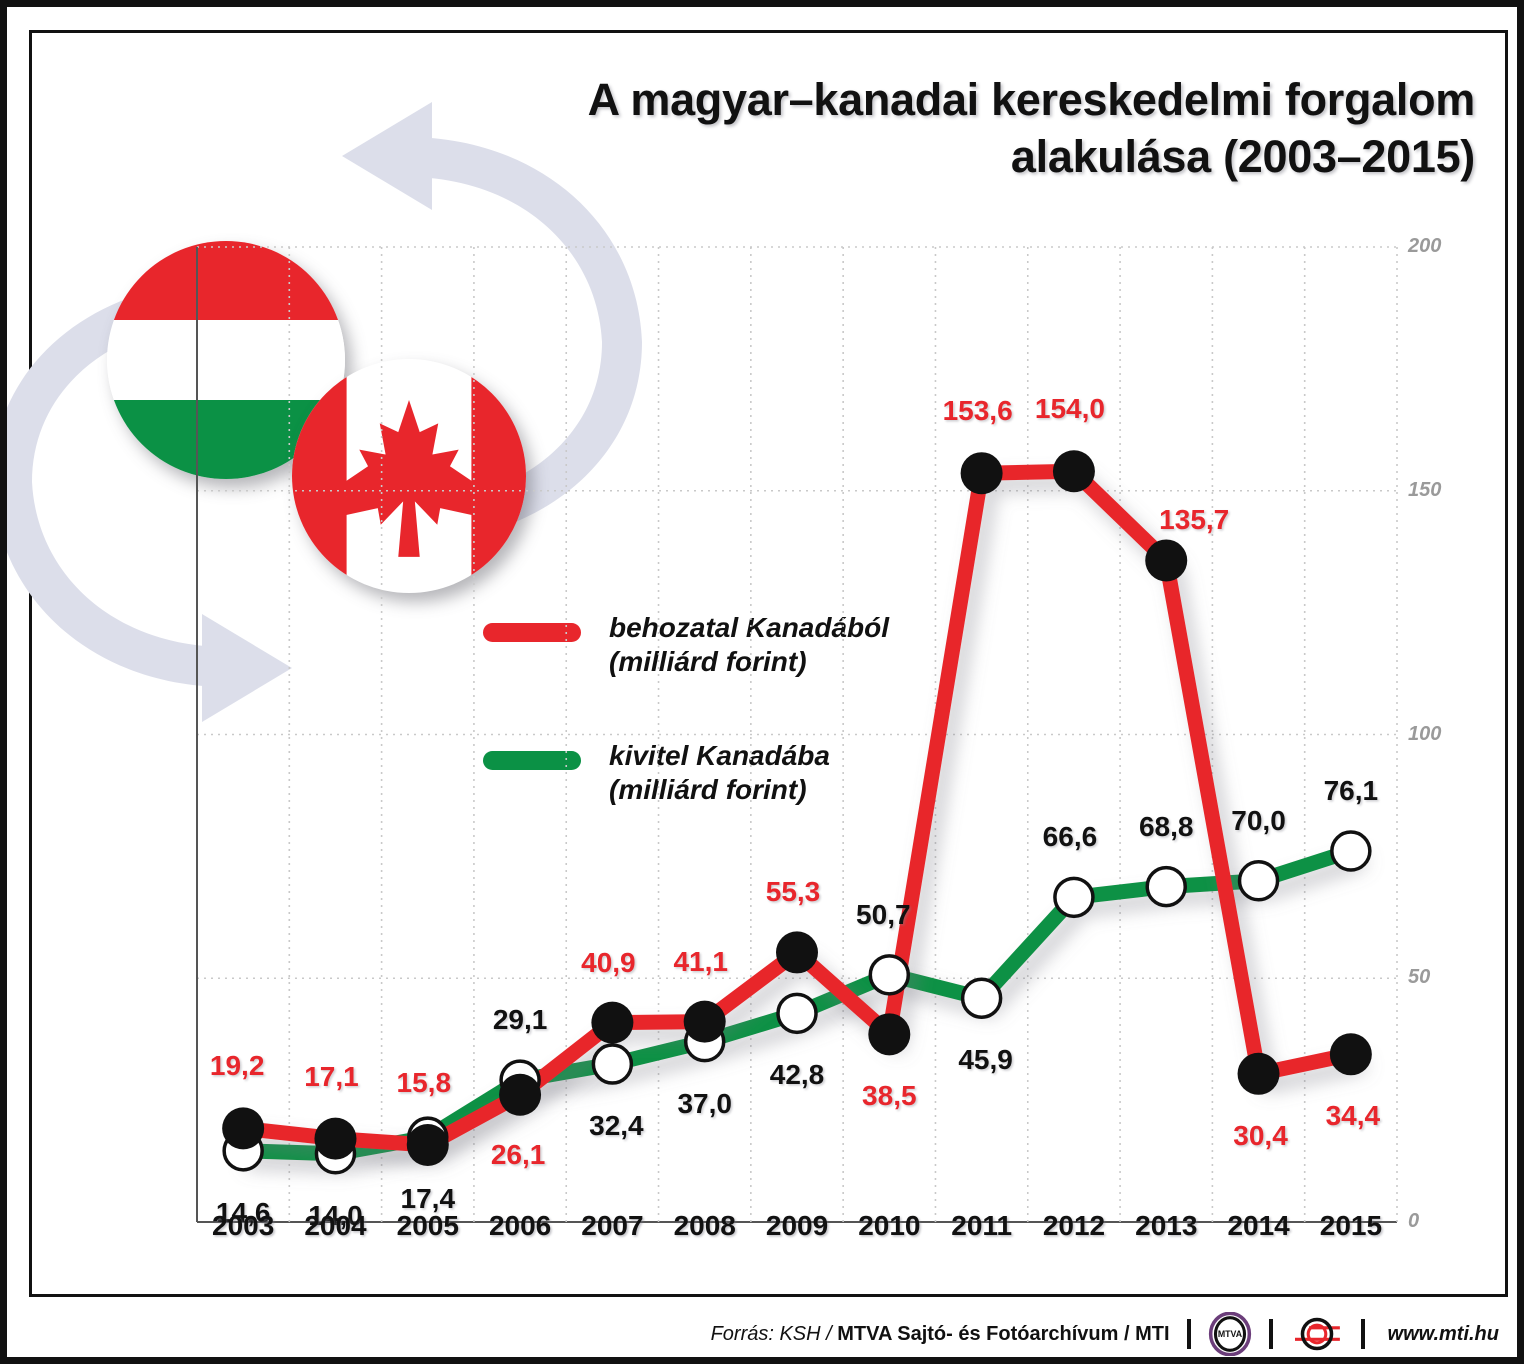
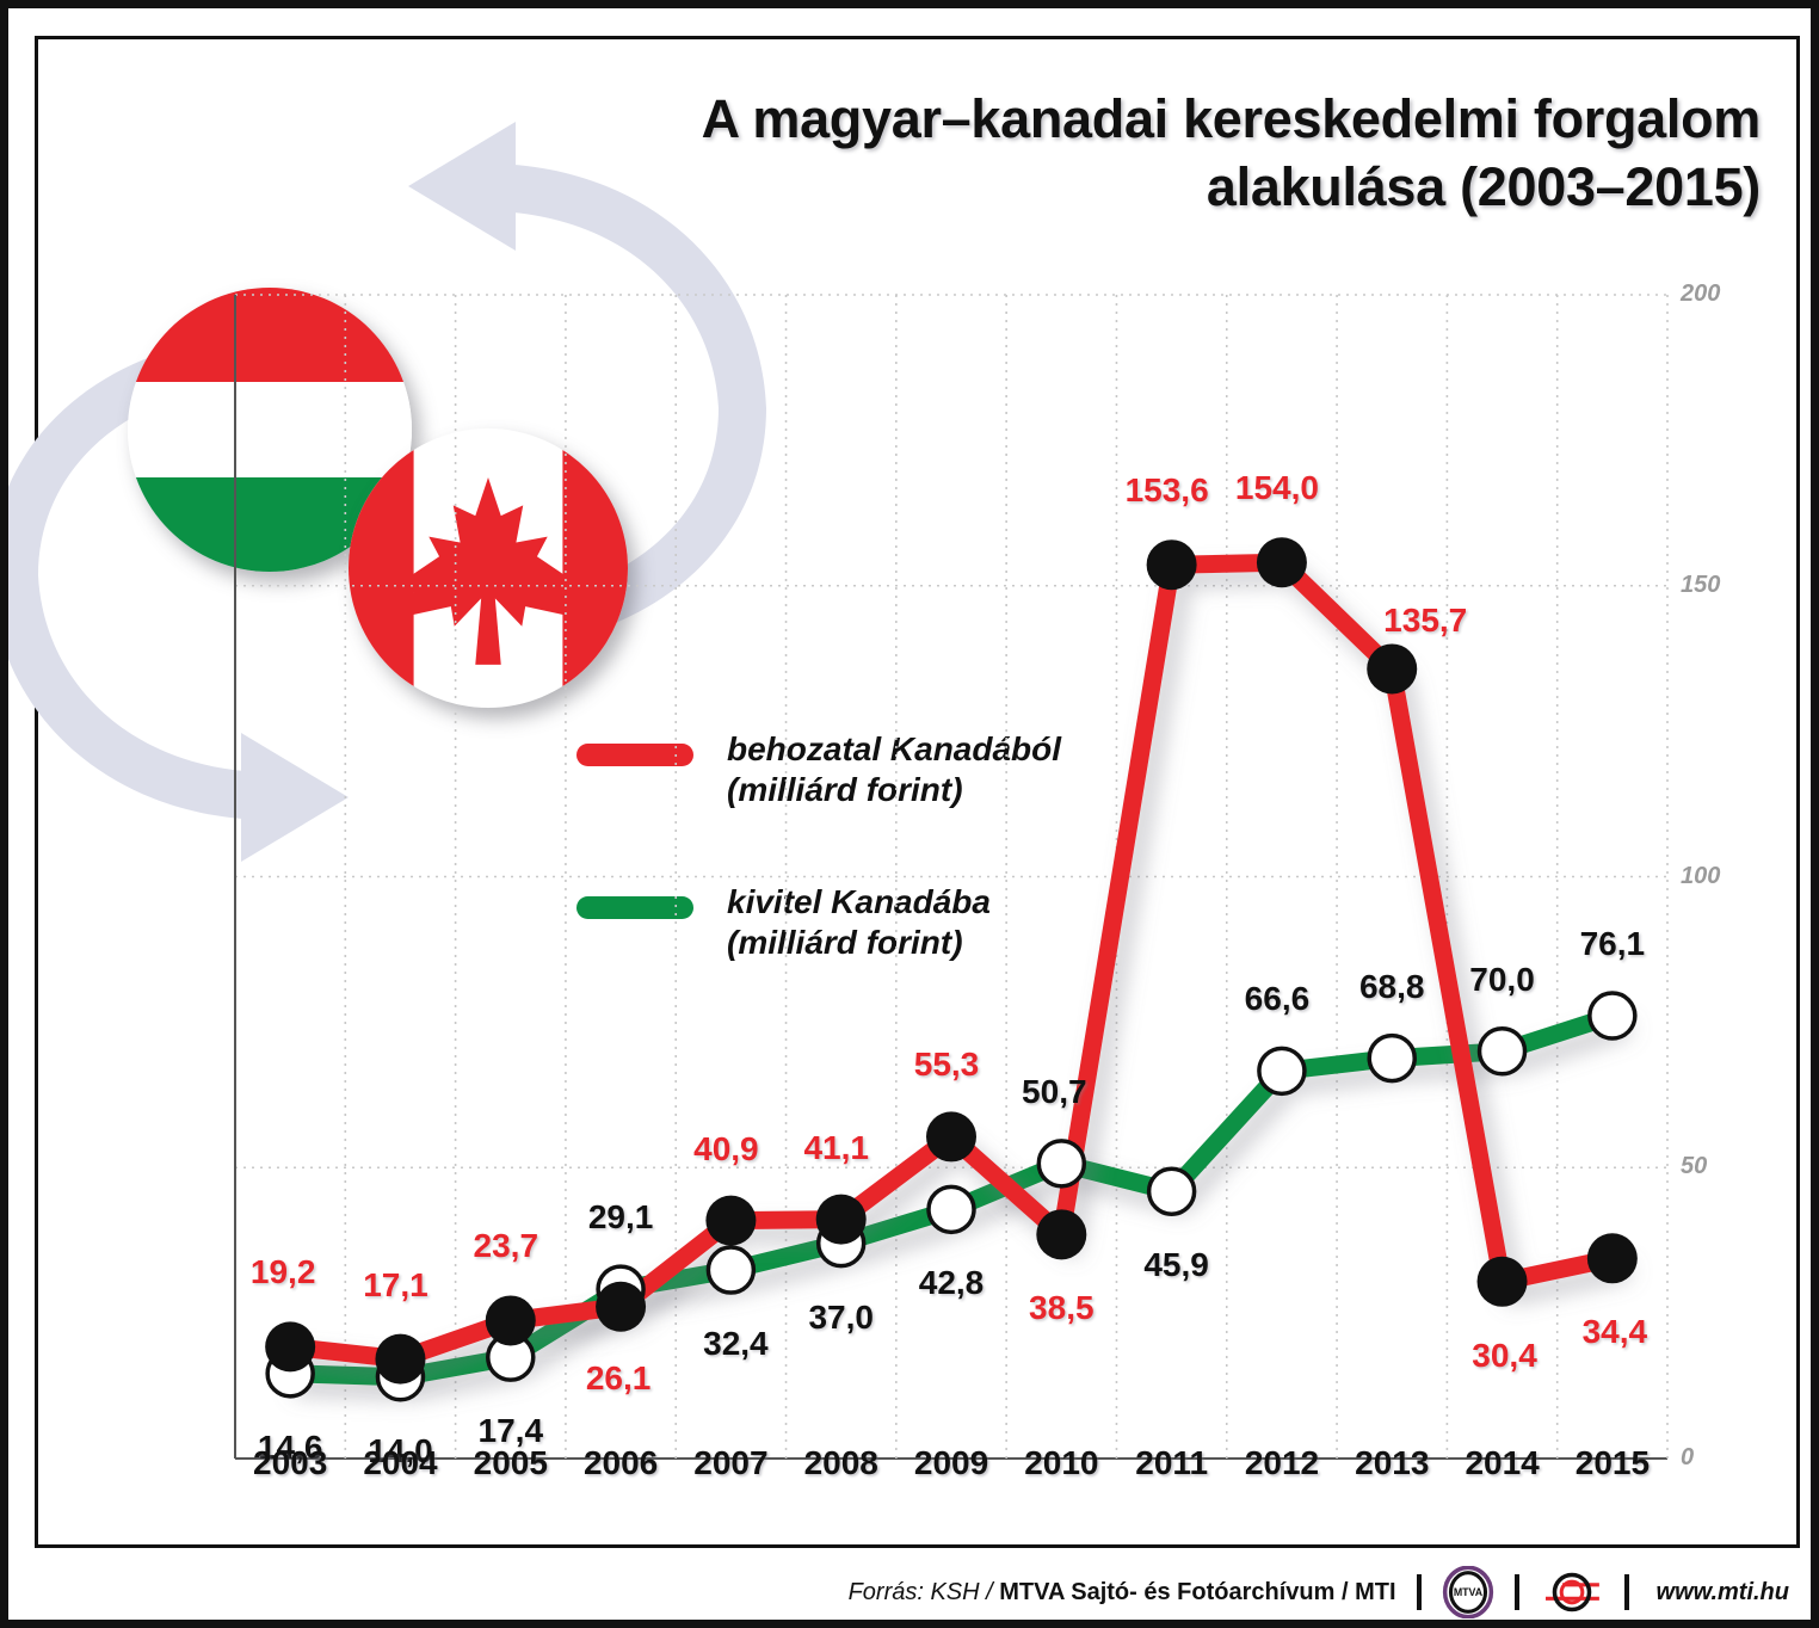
behozatal Kanadából (milliárd forint)/2005: 15,8 -> 23,7
